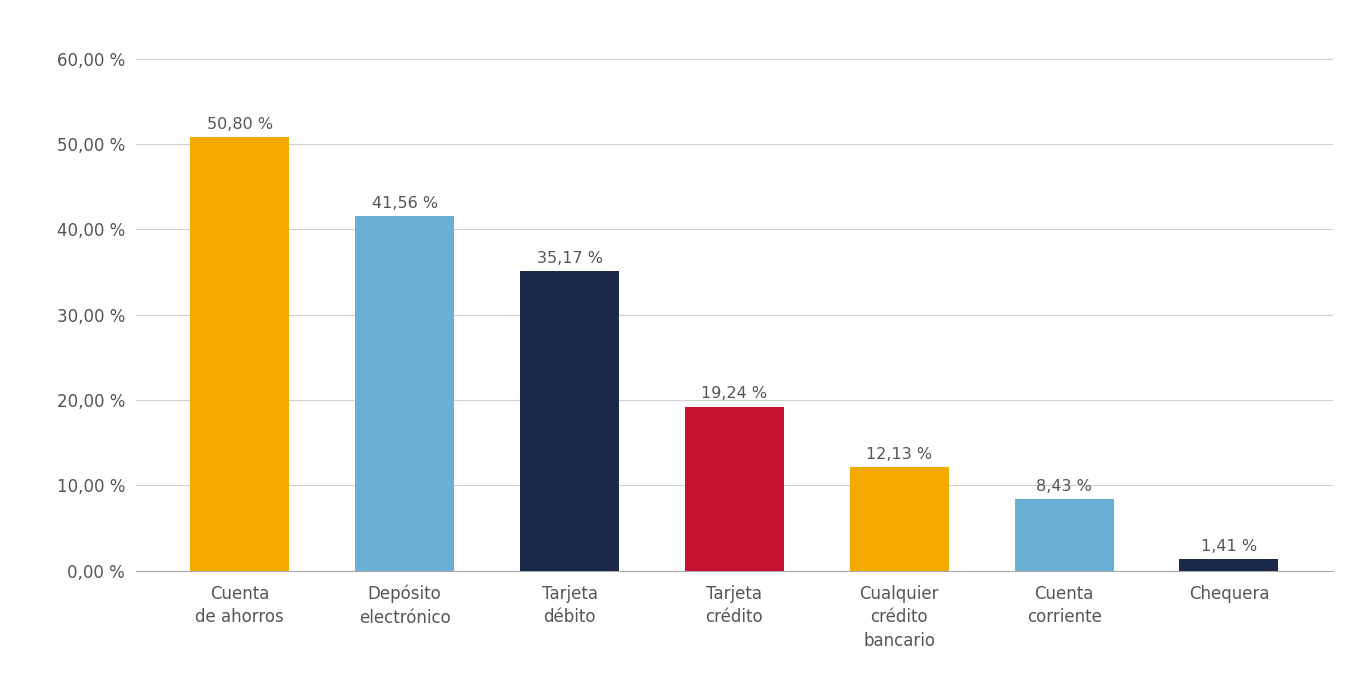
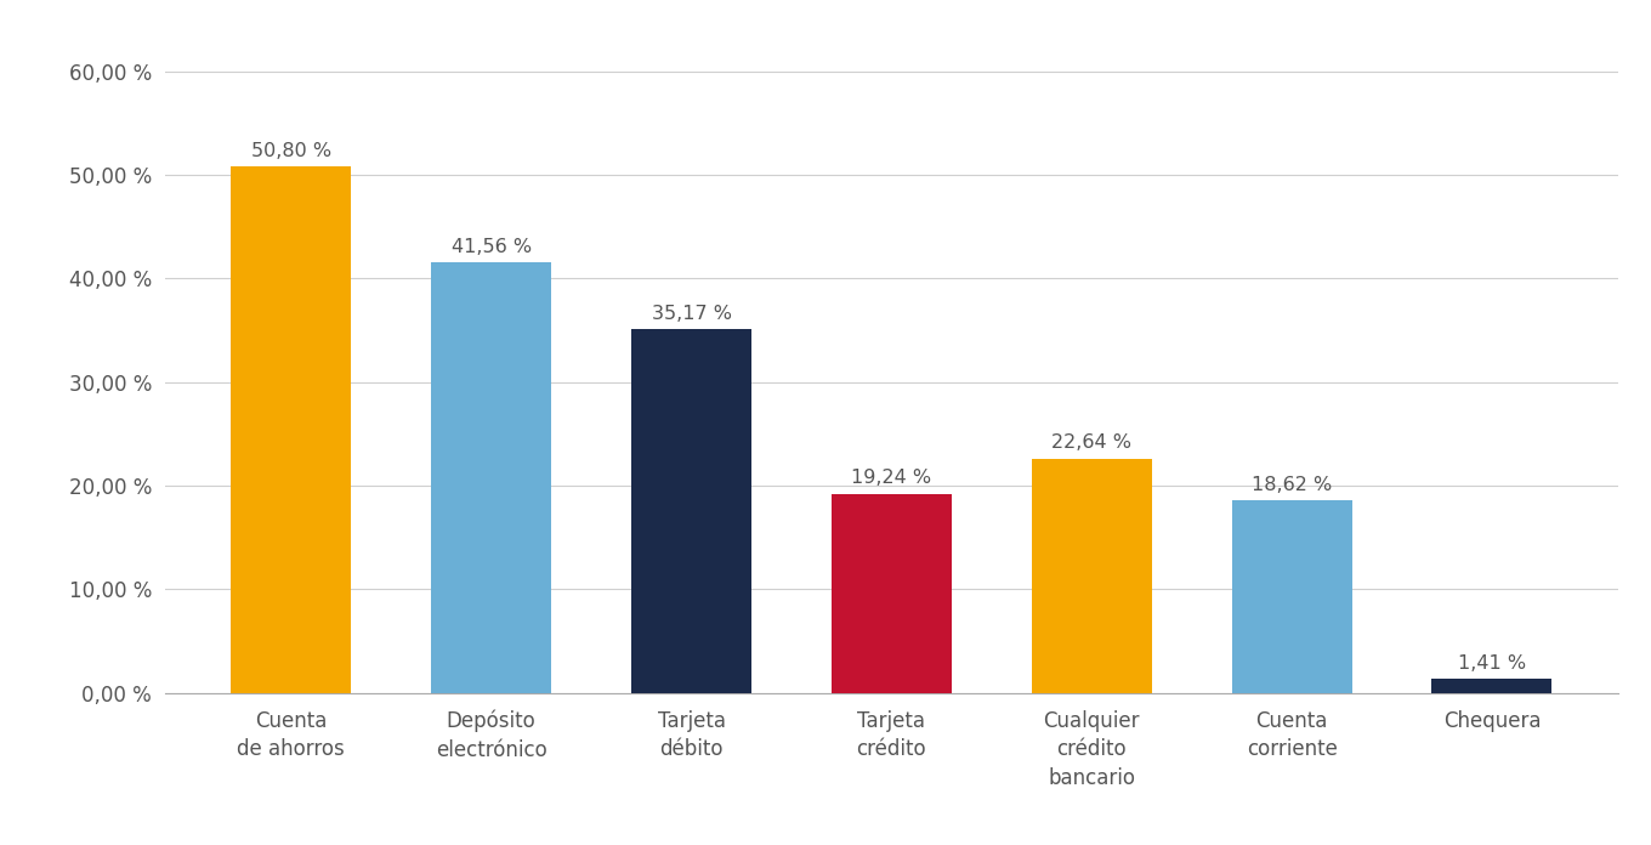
Cualquier crédito bancario: 12,13 -> 22,64
Cuenta corriente: 8,43 -> 18,62
